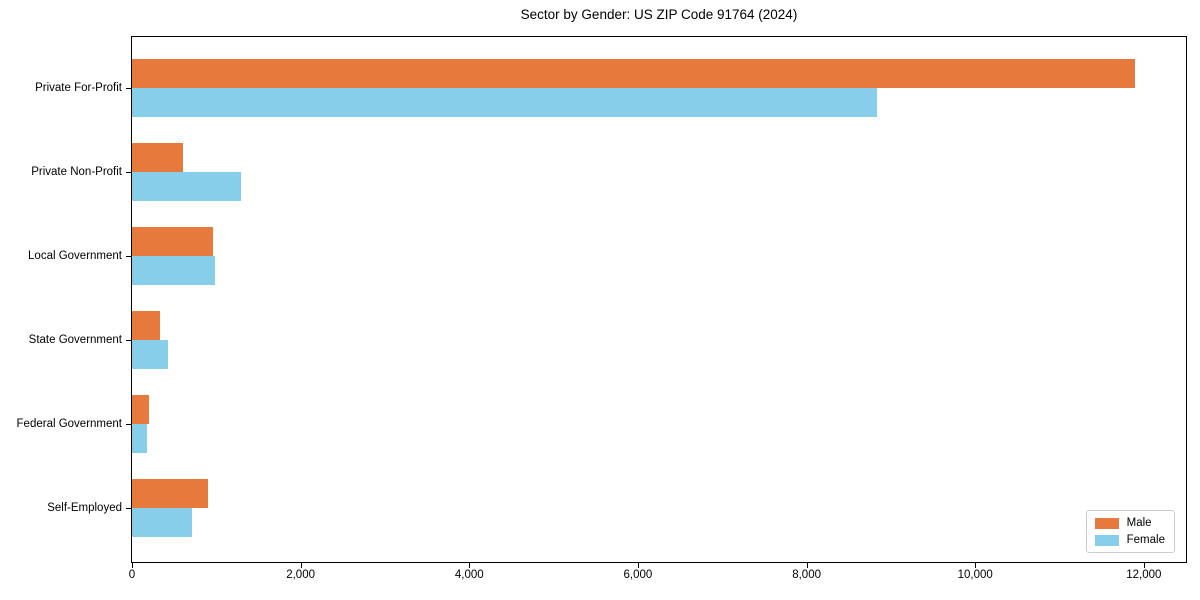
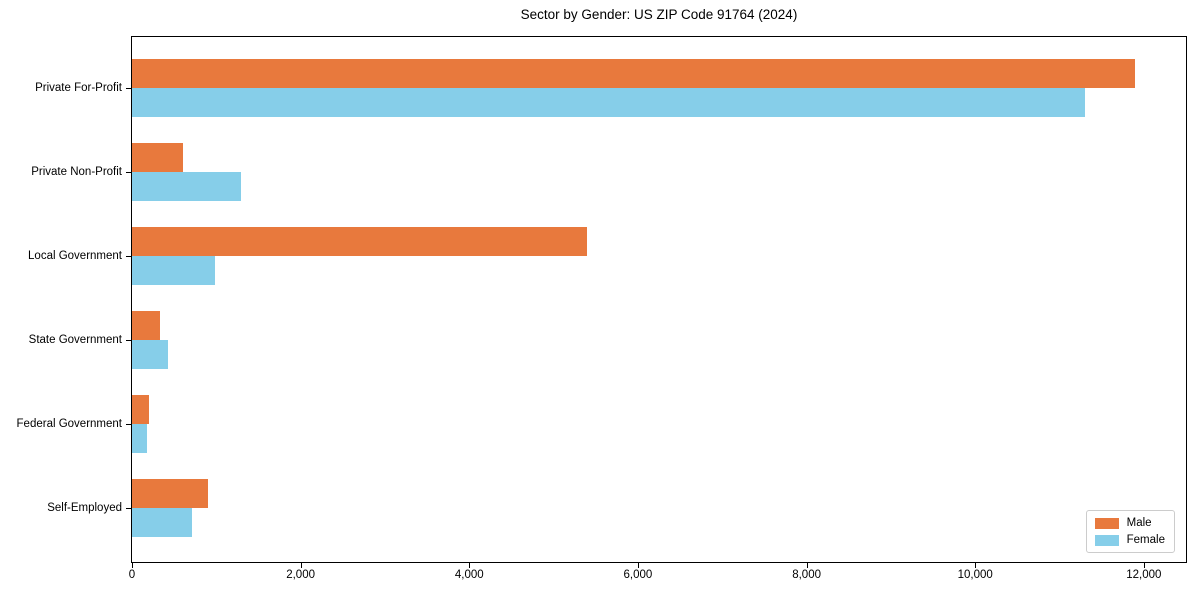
Female/Private For-Profit: 8800 -> 11300
Male/Local Government: 1000 -> 5400
